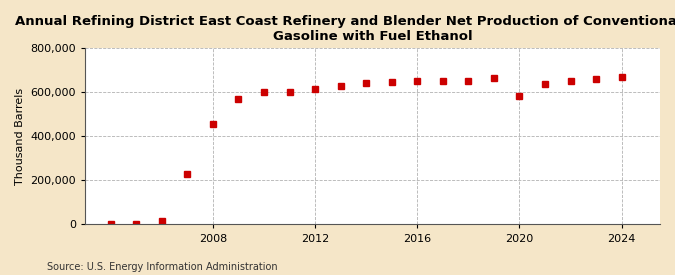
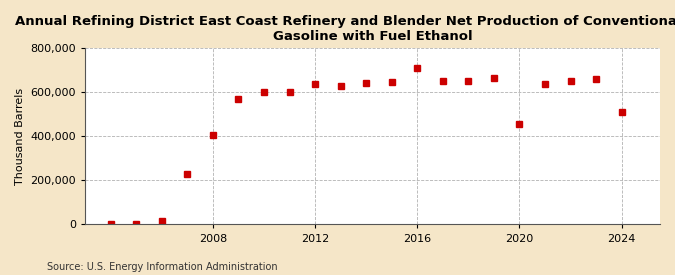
2008: 455,000 -> 405,000
2012: 614,000 -> 640,000
2016: 652,000 -> 710,000
2020: 585,000 -> 455,000
2024: 670,000 -> 510,000
